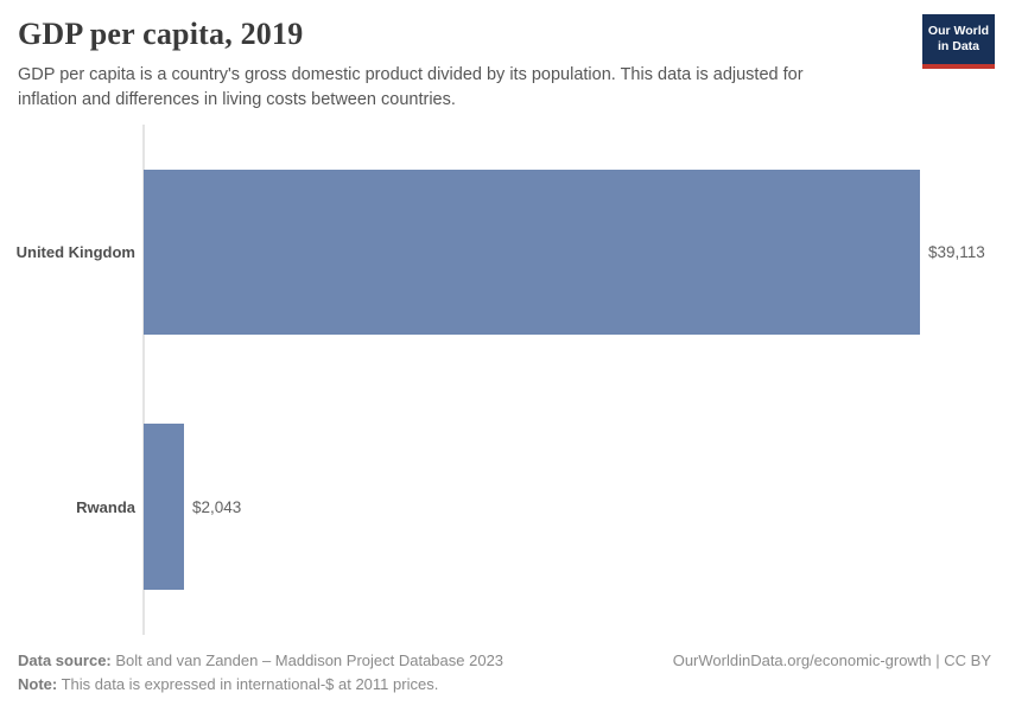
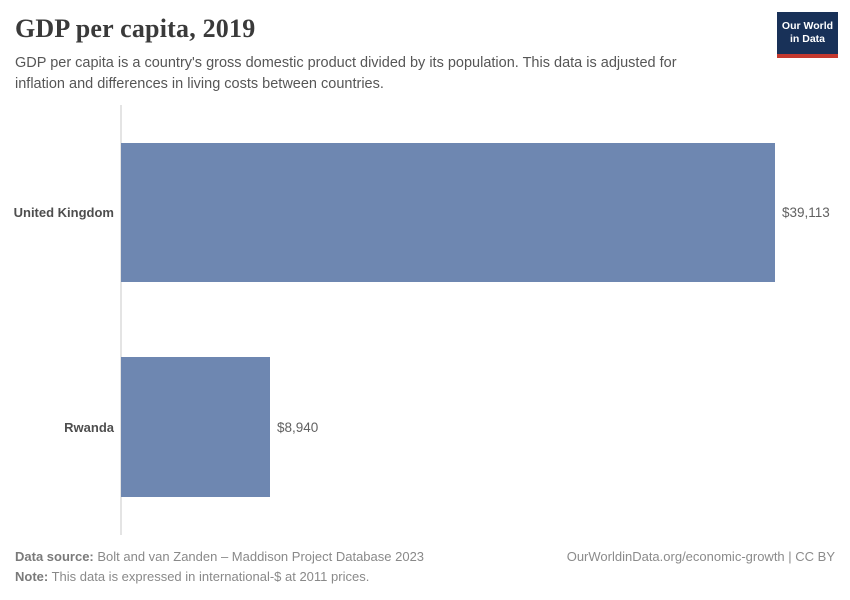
Rwanda: $2,043 -> $8,940
